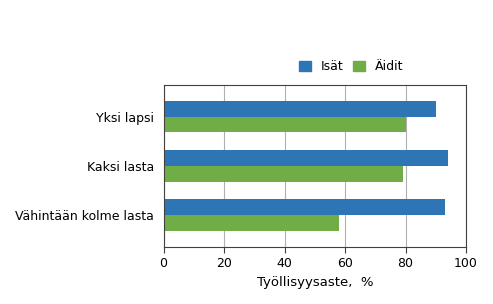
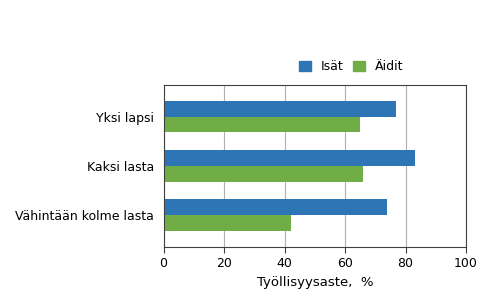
Isät/Yksi lapsi: 90 -> 77
Äidit/Yksi lapsi: 80 -> 65
Isät/Kaksi lasta: 94 -> 83
Äidit/Kaksi lasta: 79 -> 66
Isät/Vähintään kolme lasta: 93 -> 74
Äidit/Vähintään kolme lasta: 58 -> 42
